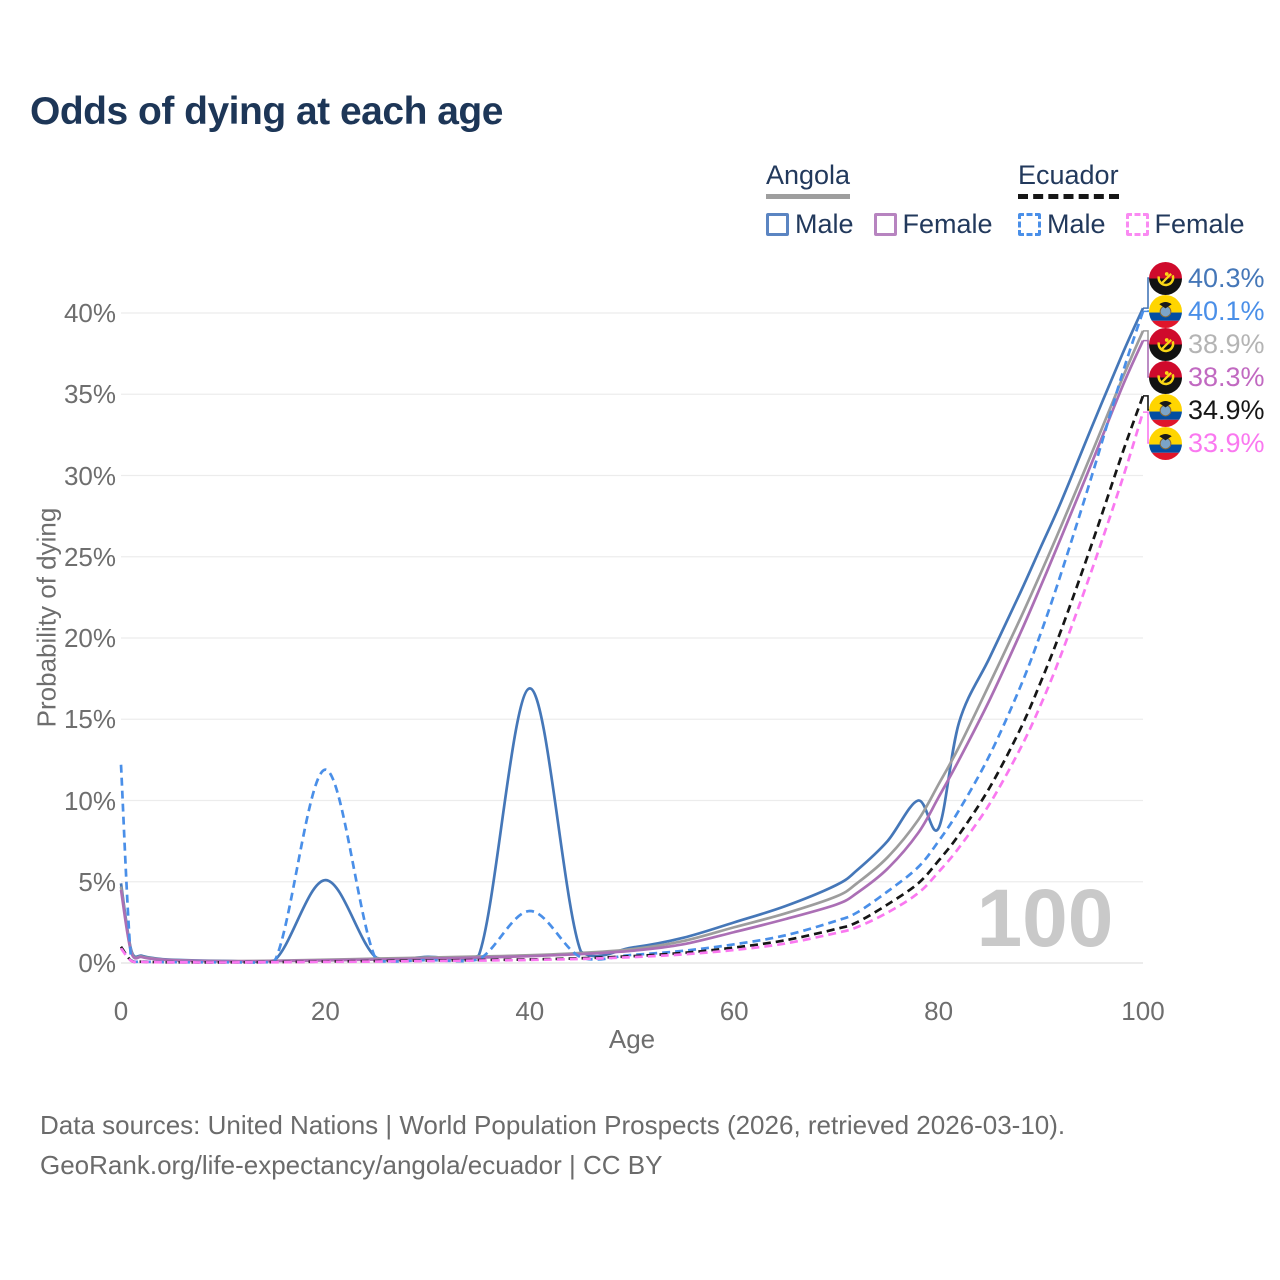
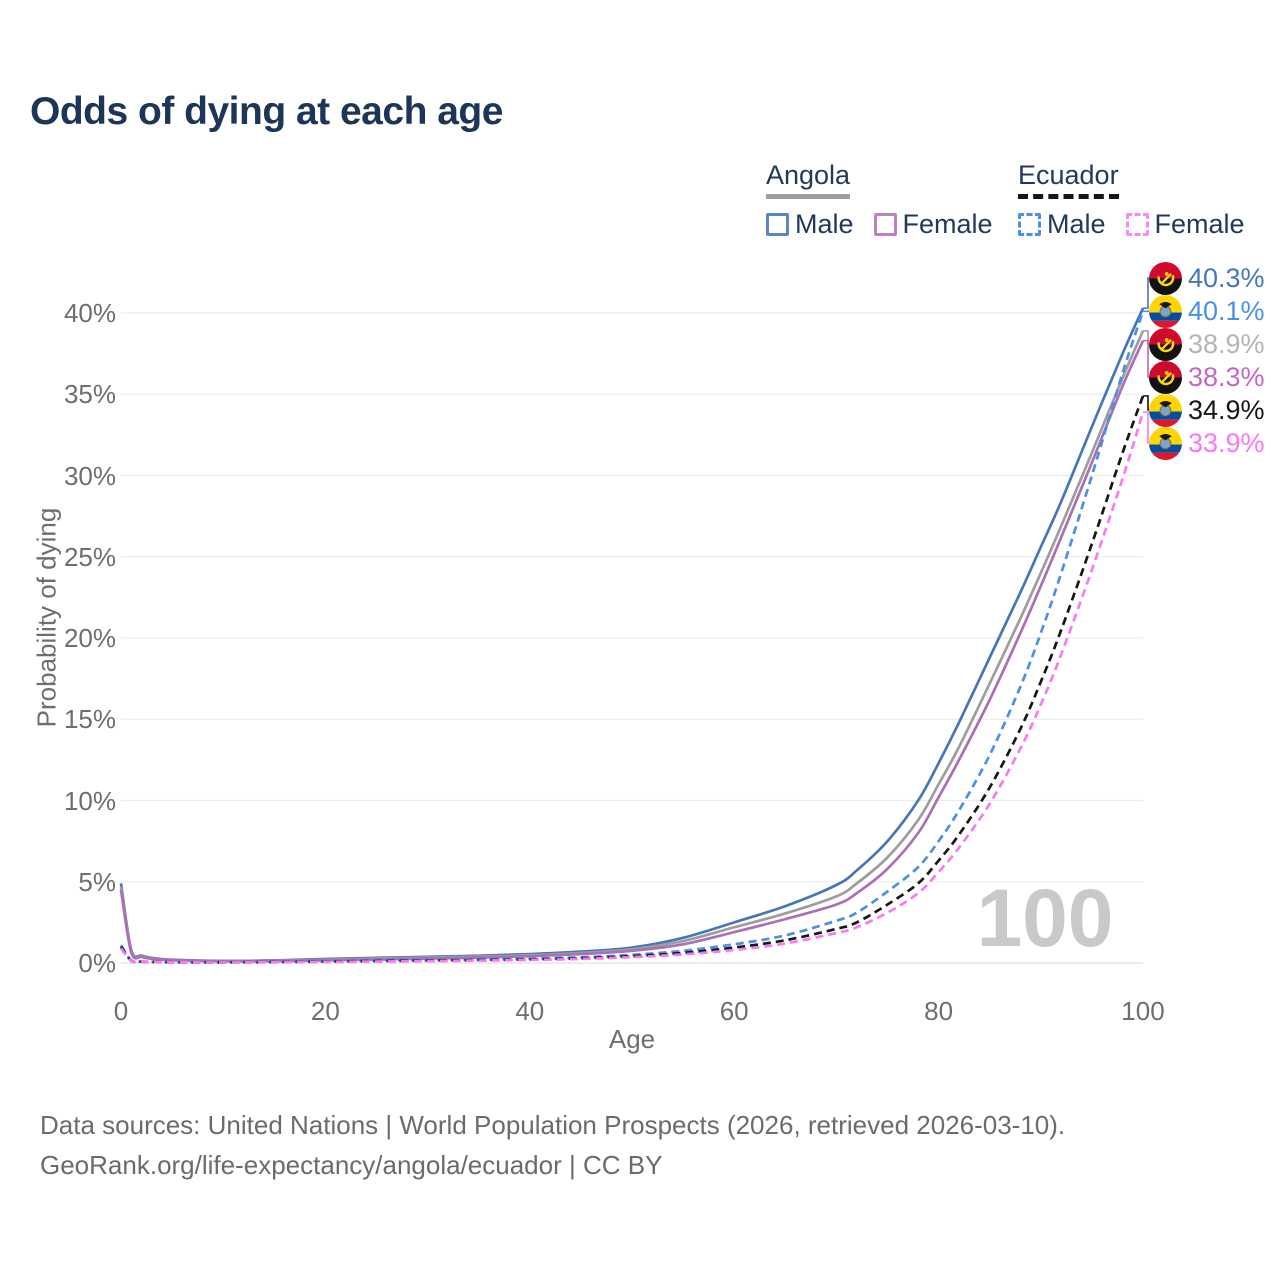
Ecuador Male/0: 12.2% -> 1.1%
Angola Male/20: 5.1% -> 0.2%
Ecuador Male/20: 11.9% -> 0.1%
Angola Male/40: 16.9% -> 0.6%
Ecuador Male/40: 3.2% -> 0.3%
Angola Male/80: 8.3% -> 12.3%
